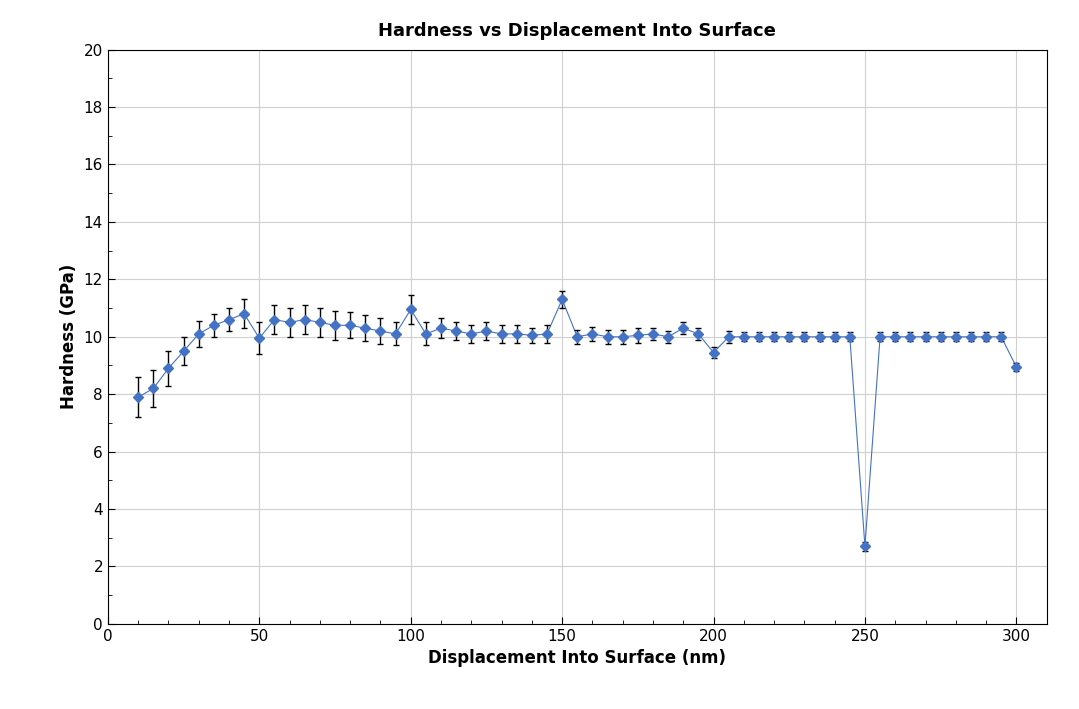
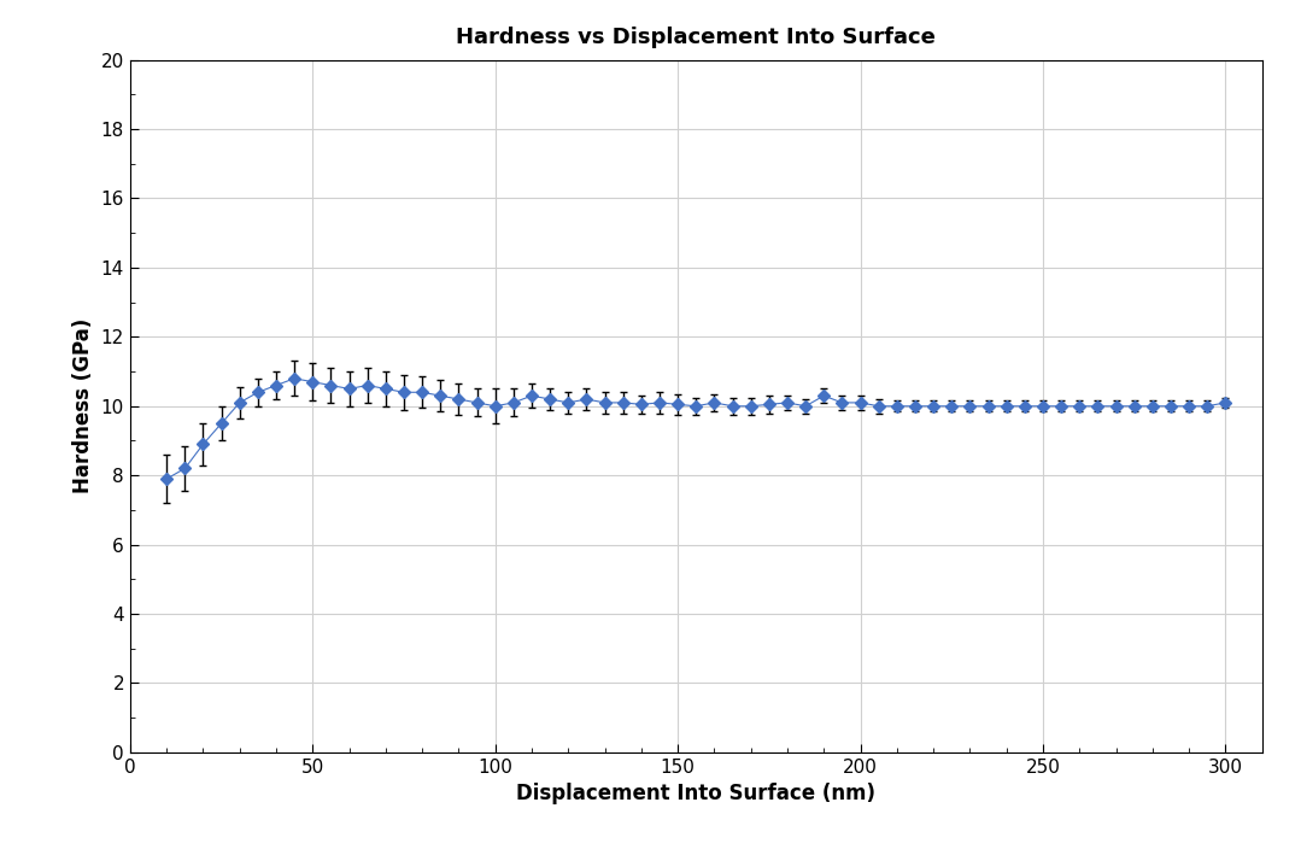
50: 9.95 -> 10.70
100: 10.95 -> 10.00
150: 11.30 -> 10.05
200: 9.45 -> 10.10
250: 2.70 -> 10.00
300: 8.95 -> 10.10
